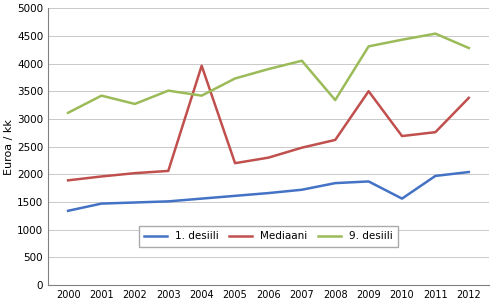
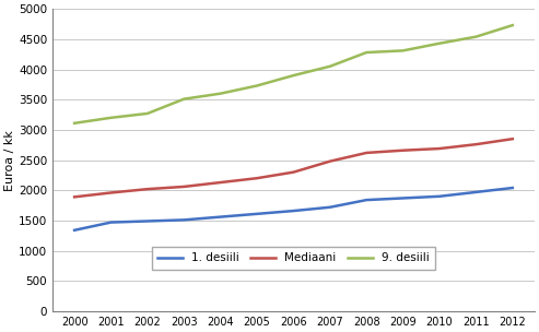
9. desiili/2001: 3420 -> 3200
Mediaani/2004: 3960 -> 2130
9. desiili/2004: 3420 -> 3600
9. desiili/2008: 3340 -> 4280
Mediaani/2009: 3500 -> 2660
1. desiili/2010: 1560 -> 1900
Mediaani/2012: 3380 -> 2850
9. desiili/2012: 4280 -> 4730
